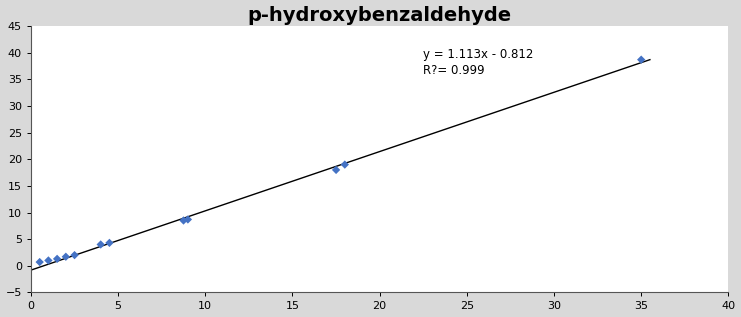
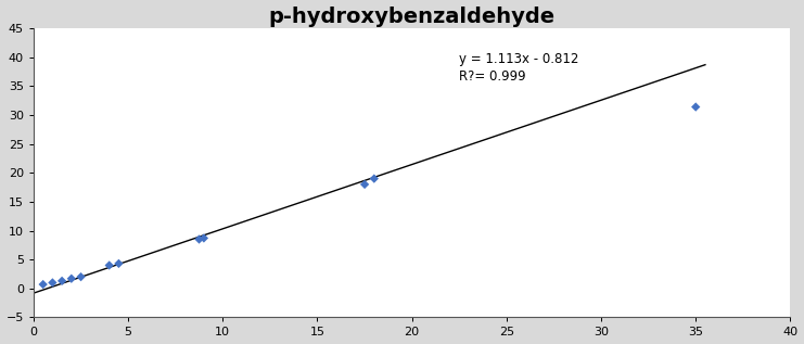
35: 38.7 -> 31.4
